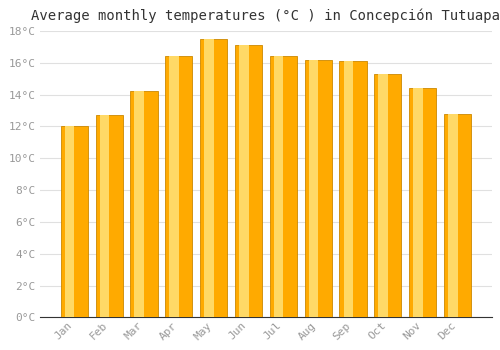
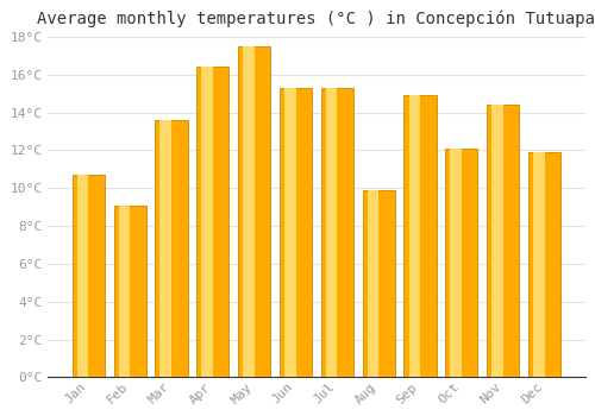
Jan: 12.0°C -> 10.7°C
Feb: 12.7°C -> 9.1°C
Mar: 14.2°C -> 13.6°C
Jun: 17.1°C -> 15.3°C
Jul: 16.4°C -> 15.3°C
Aug: 16.2°C -> 9.9°C
Sep: 16.1°C -> 14.9°C
Oct: 15.3°C -> 12.1°C
Dec: 12.8°C -> 11.9°C
